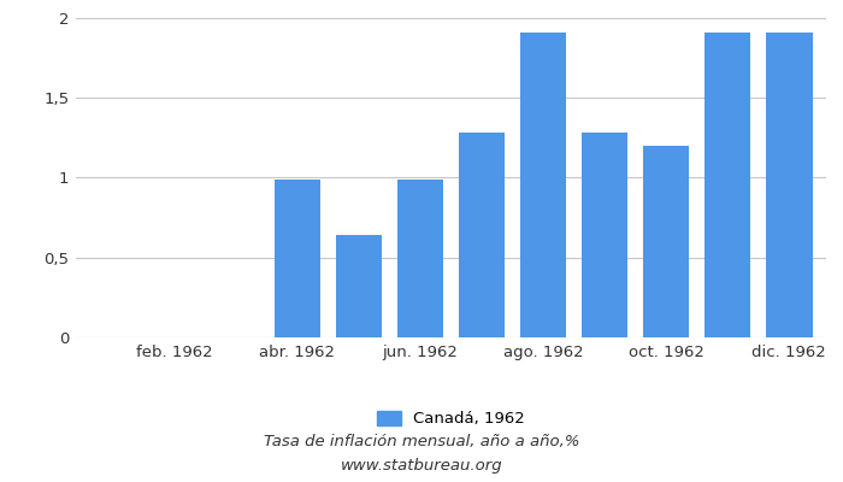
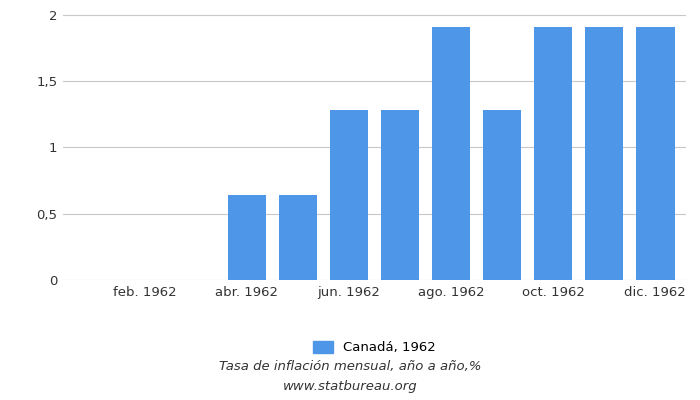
abr. 1962: 0,99 -> 0,64
jun. 1962: 0,99 -> 1,28
oct. 1962: 1,20 -> 1,91
